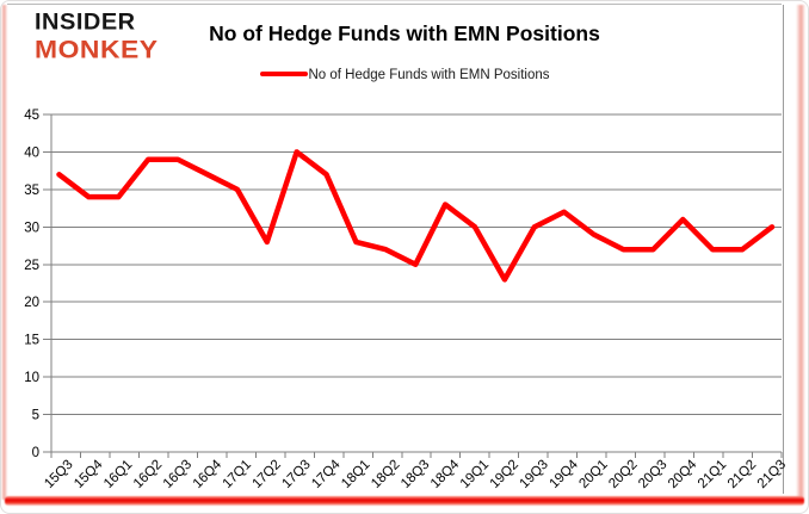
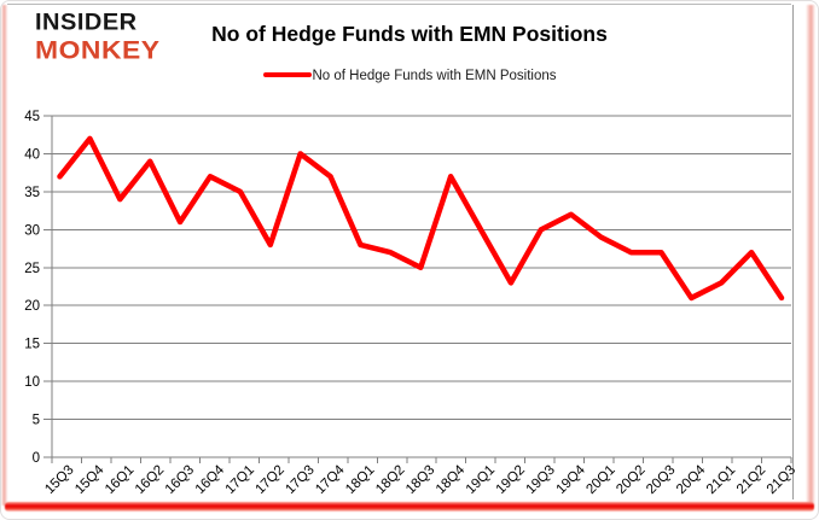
15Q4: 34 -> 42
16Q3: 39 -> 31
18Q4: 33 -> 37
20Q4: 31 -> 21
21Q1: 27 -> 23
21Q3: 30 -> 21
